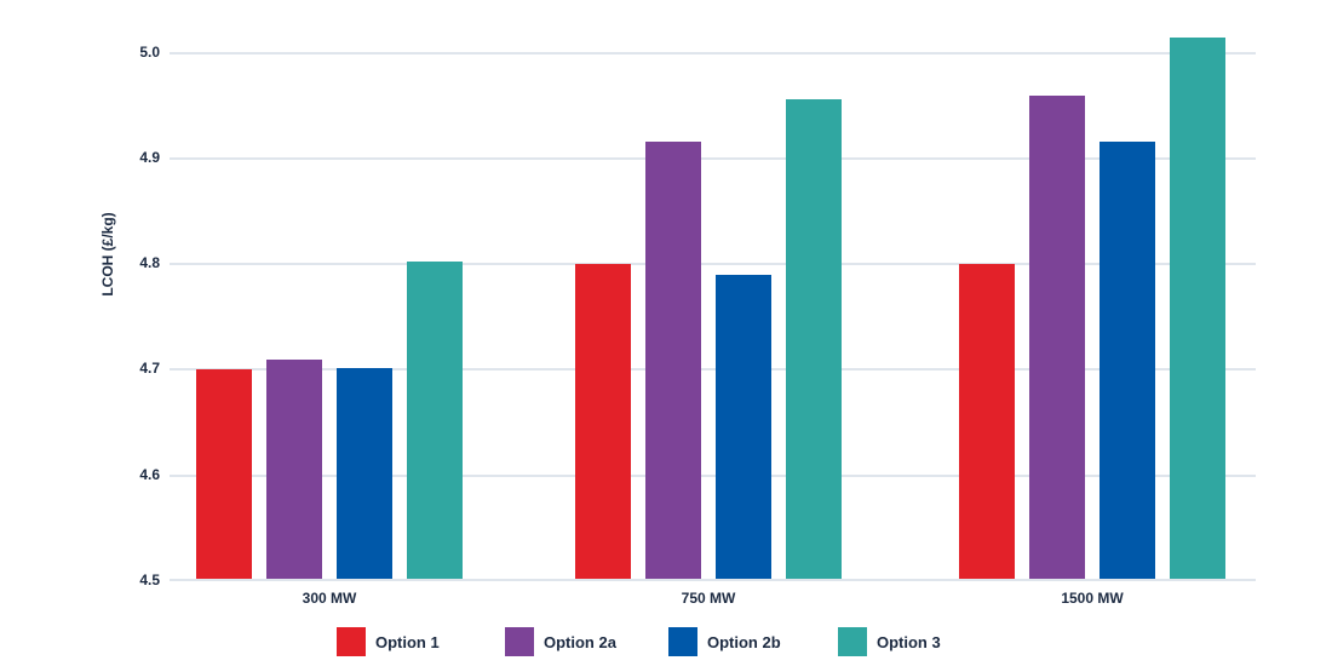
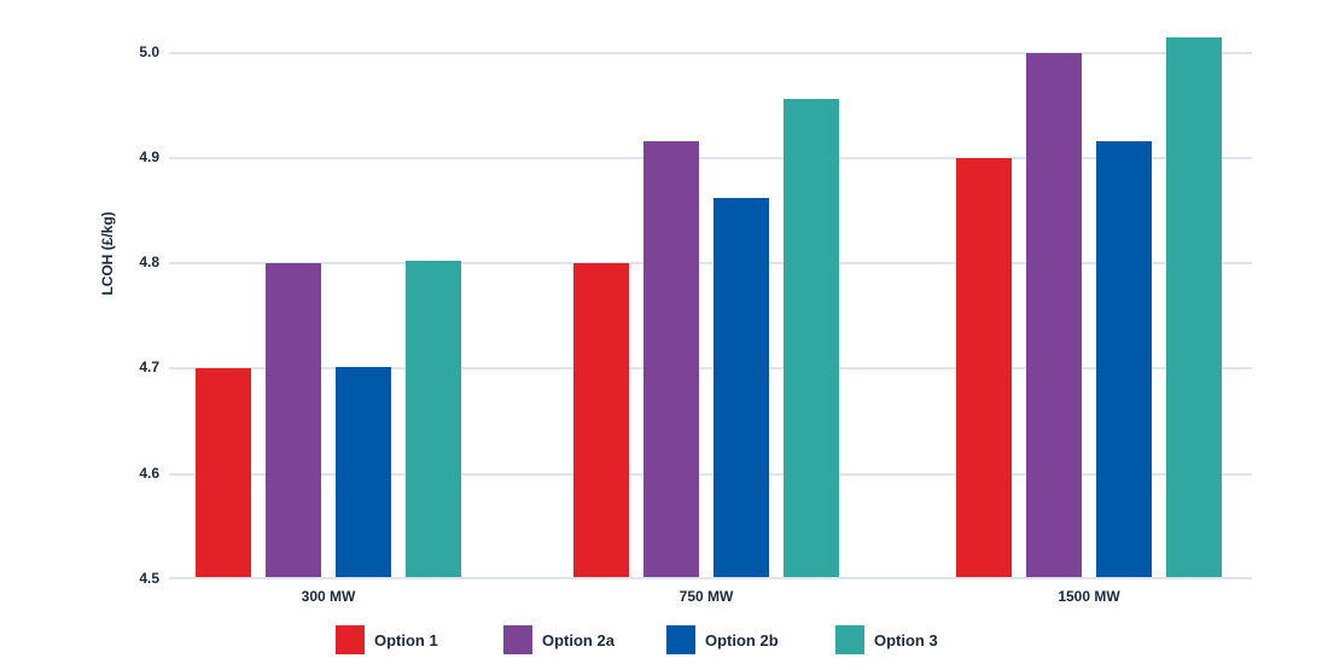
Option 2a/300 MW: 4.71 -> 4.80
Option 2b/750 MW: 4.79 -> 4.86
Option 1/1500 MW: 4.8 -> 4.9
Option 2a/1500 MW: 4.96 -> 5.00
